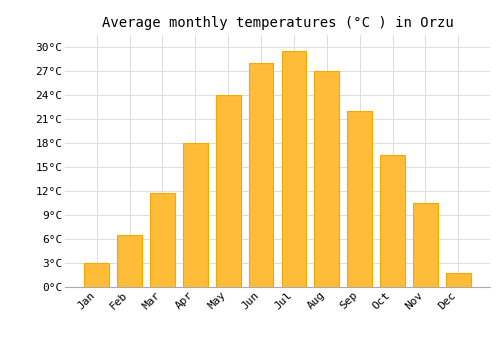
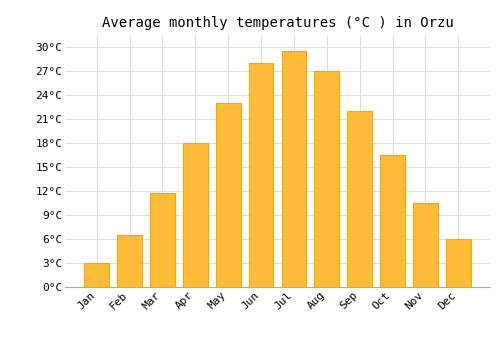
May: 24.0°C -> 23.0°C
Dec: 1.8°C -> 6.0°C
